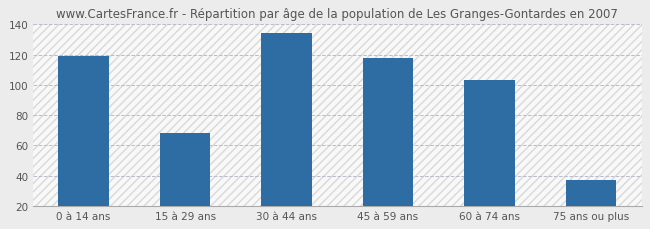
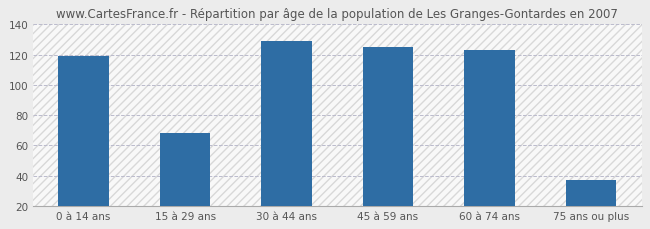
30 à 44 ans: 134 -> 129
45 à 59 ans: 118 -> 125
60 à 74 ans: 103 -> 123
